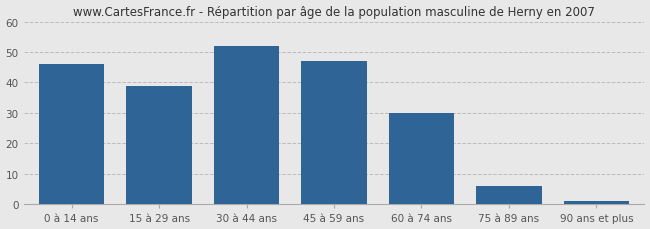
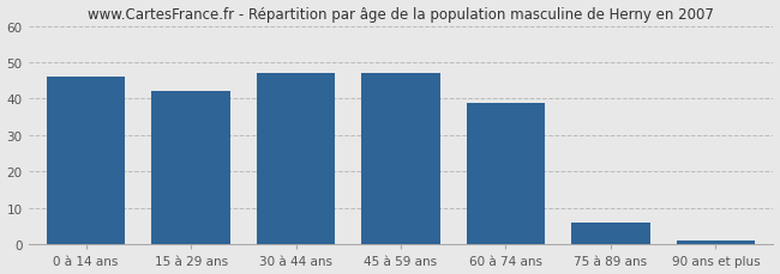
15 à 29 ans: 39 -> 42
30 à 44 ans: 52 -> 47
60 à 74 ans: 30 -> 39
